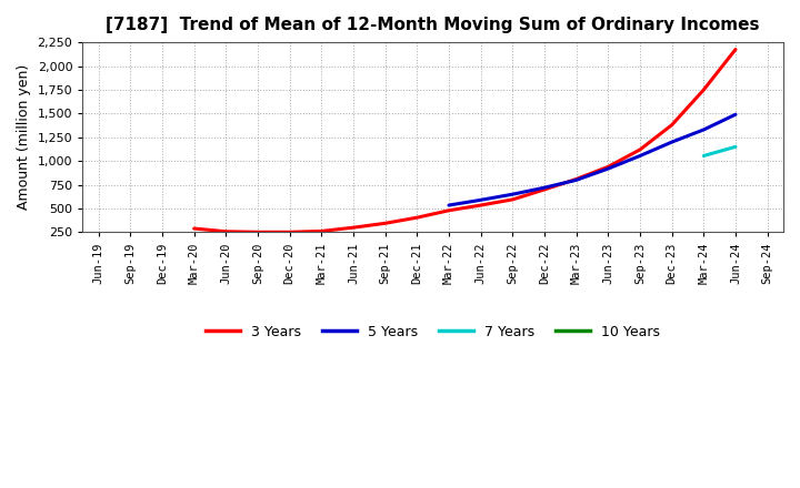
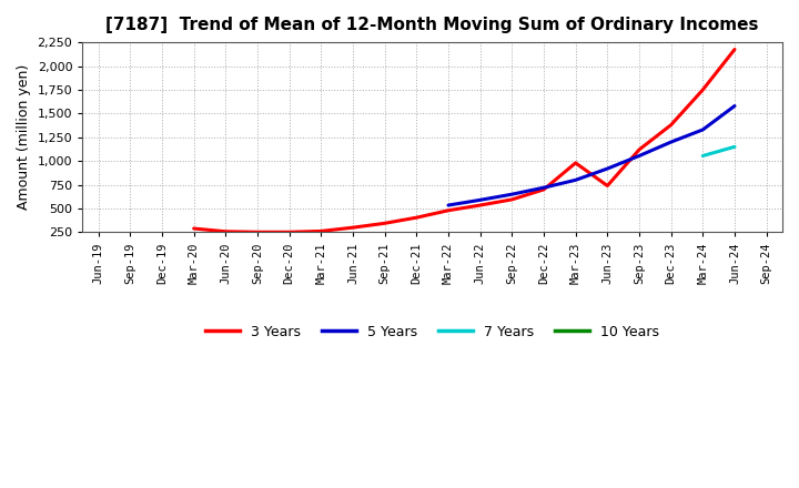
3 Years/Mar-23: 810 -> 980
3 Years/Jun-23: 940 -> 740
5 Years/Jun-24: 1,490 -> 1,580
